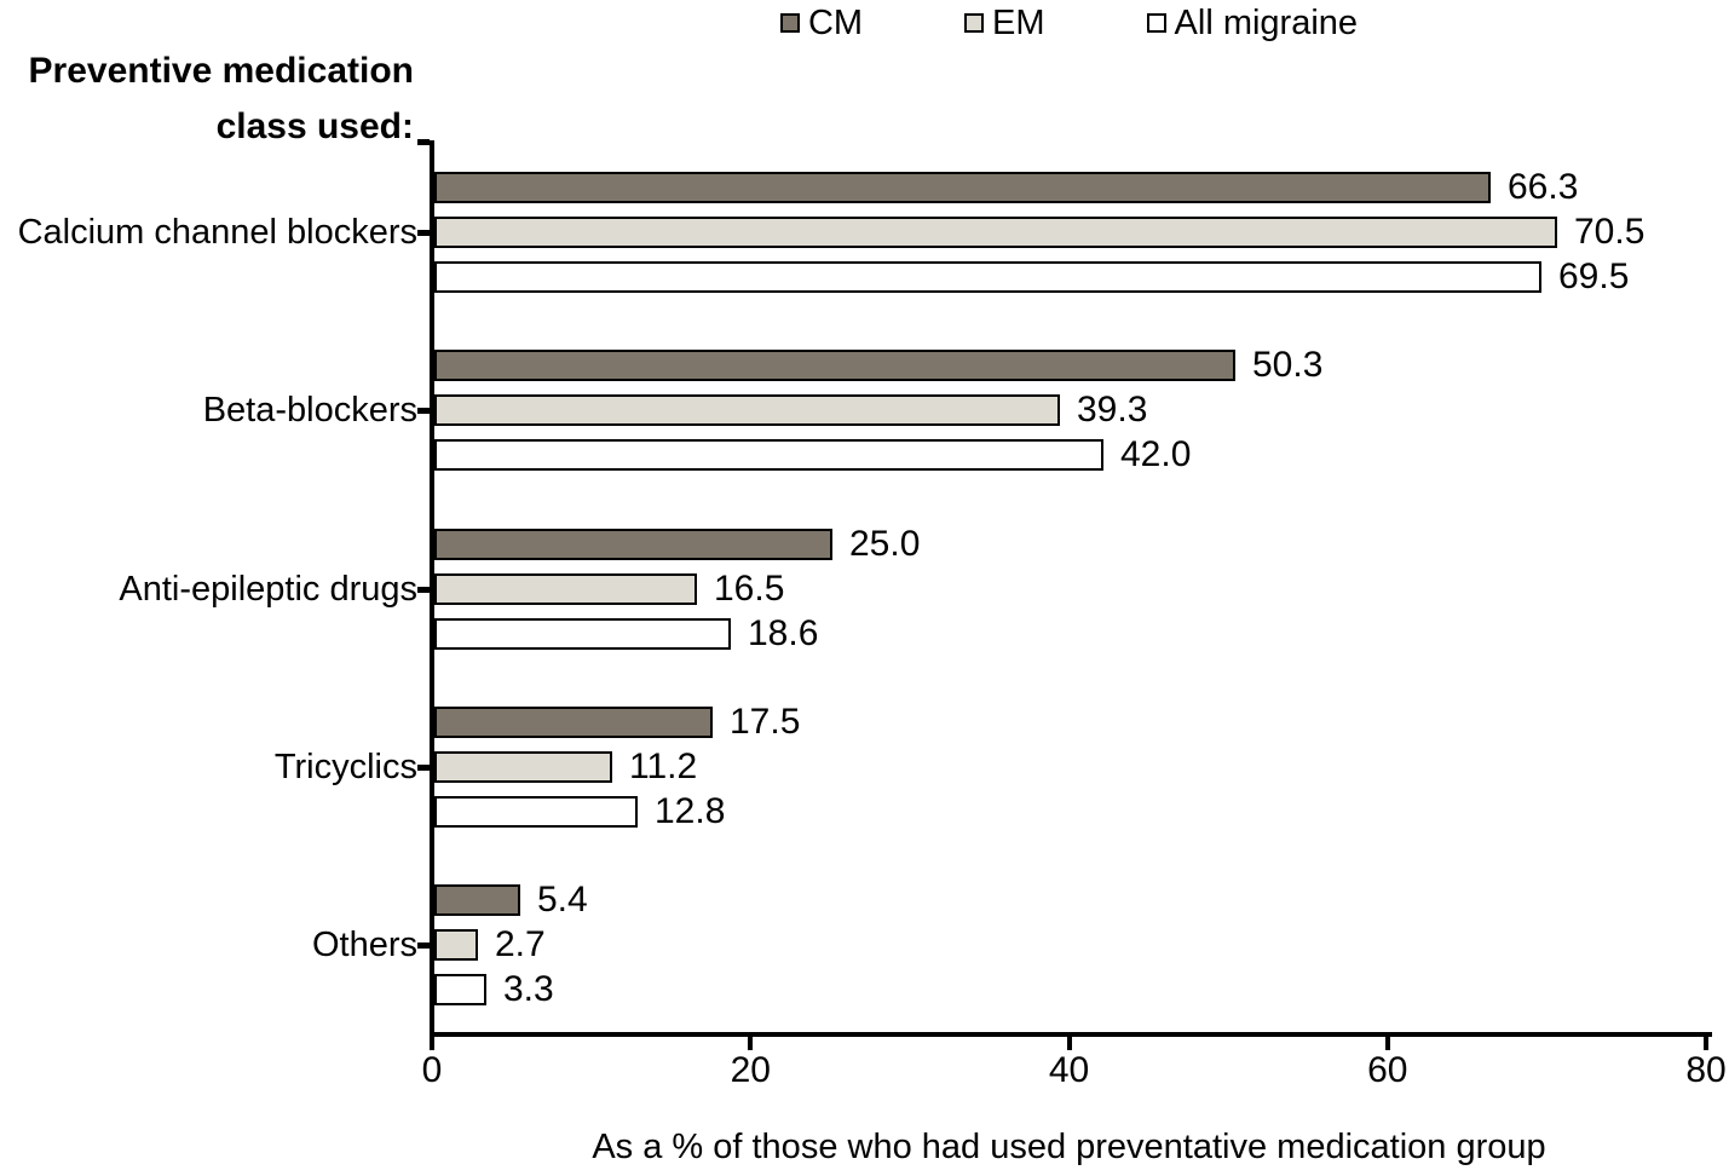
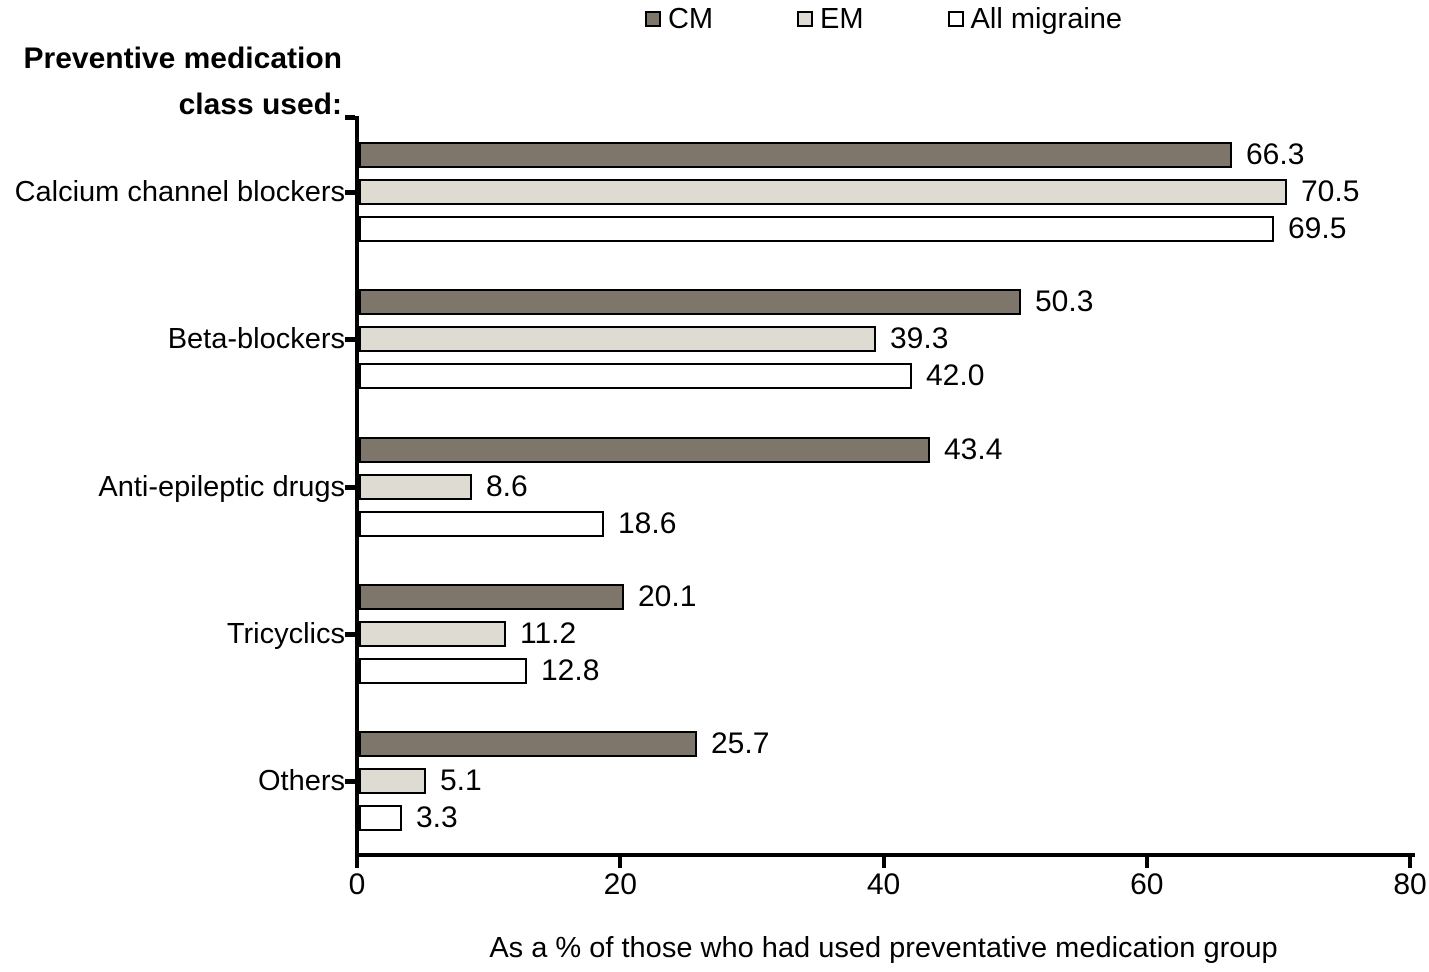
CM/Anti-epileptic drugs: 25.0 -> 43.4
EM/Anti-epileptic drugs: 16.5 -> 8.6
CM/Tricyclics: 17.5 -> 20.1
CM/Others: 5.4 -> 25.7
EM/Others: 2.7 -> 5.1
